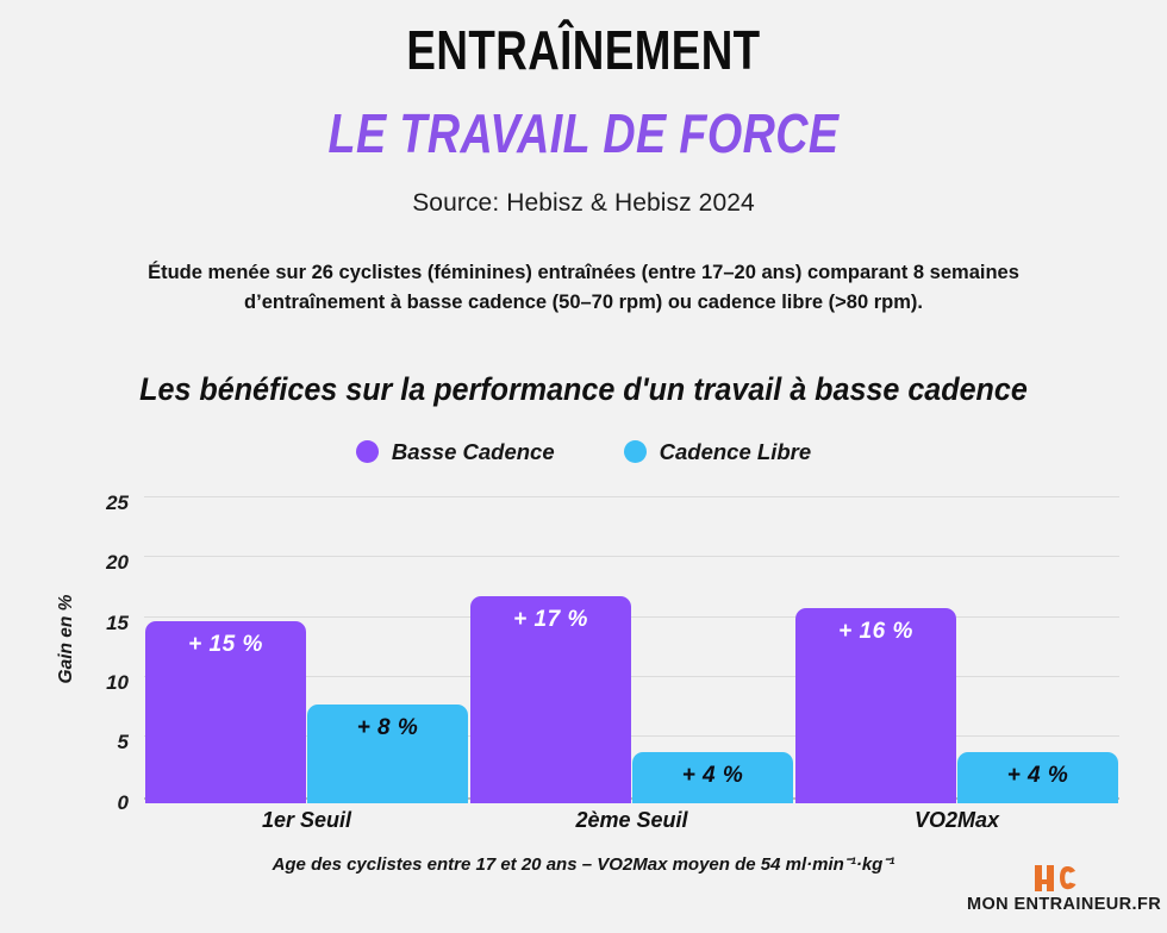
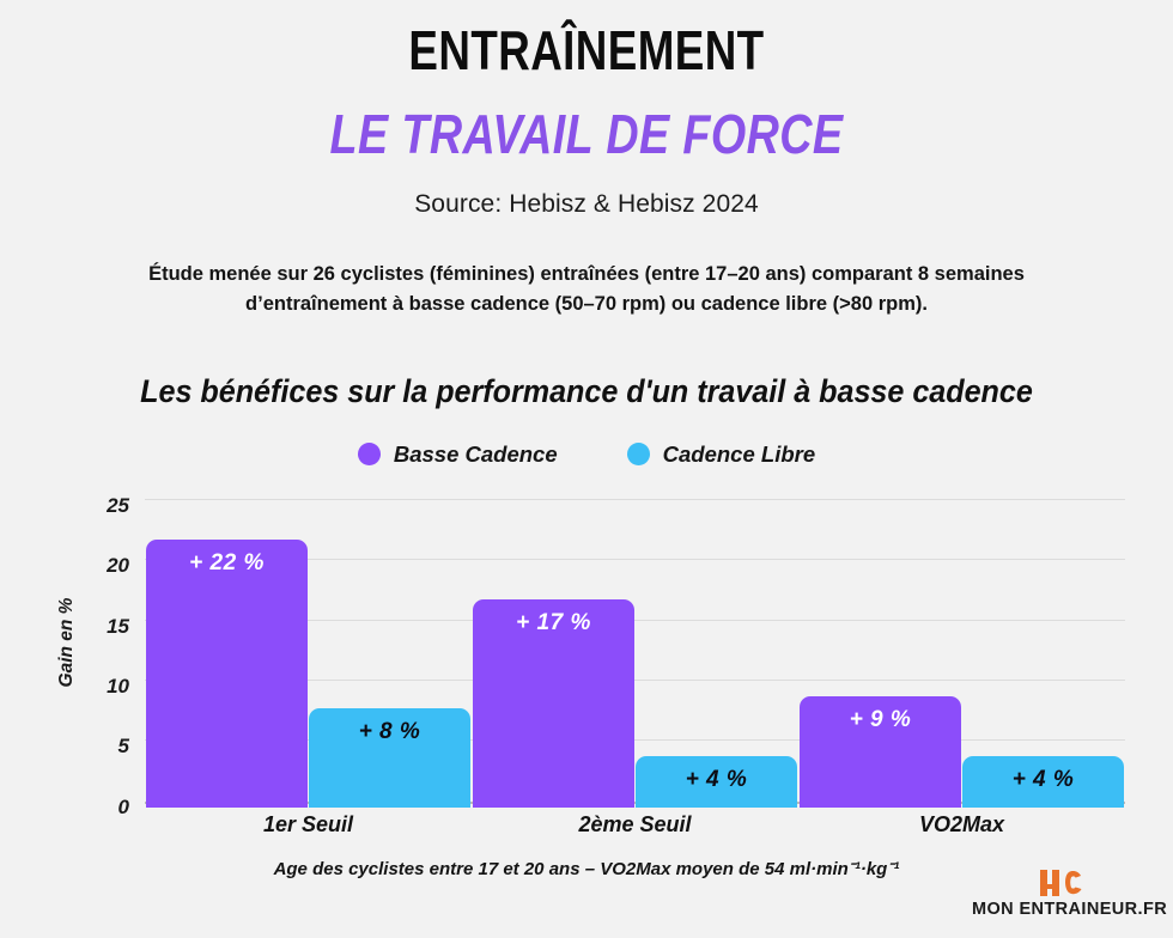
Basse Cadence/1er Seuil: 15 -> 22
Basse Cadence/VO2Max: 16 -> 9
